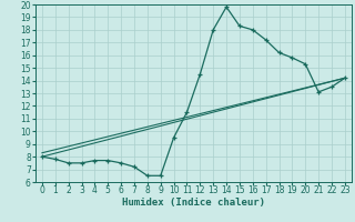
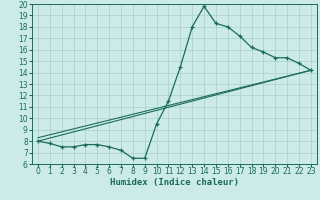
21: 13.1 -> 15.3
22: 13.5 -> 14.8
